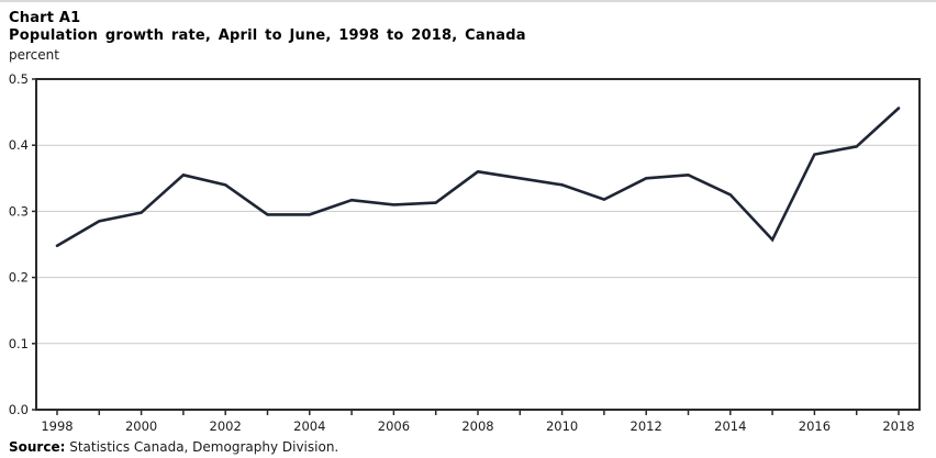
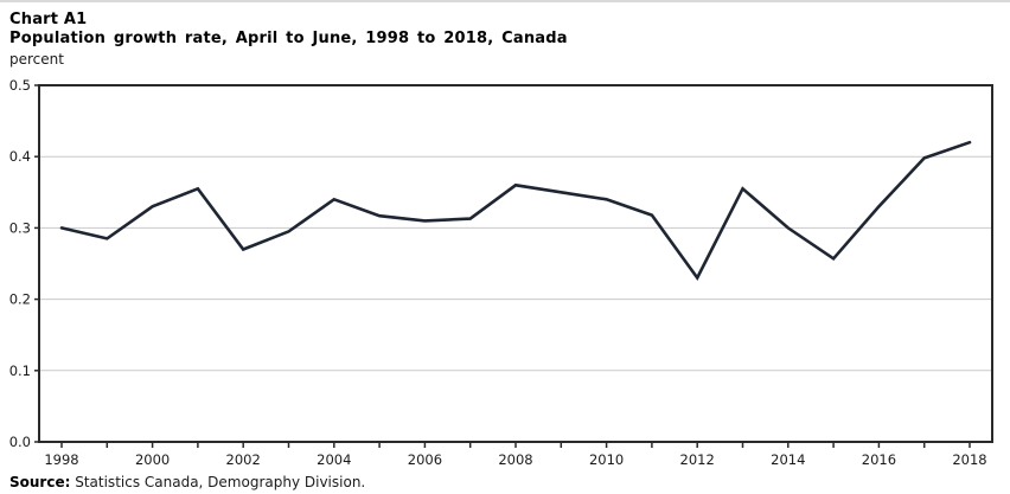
1998: 0.25 -> 0.30
2000: 0.30 -> 0.33
2002: 0.34 -> 0.27
2004: 0.29 -> 0.34
2012: 0.35 -> 0.23
2014: 0.33 -> 0.30
2016: 0.39 -> 0.33
2018: 0.46 -> 0.42
